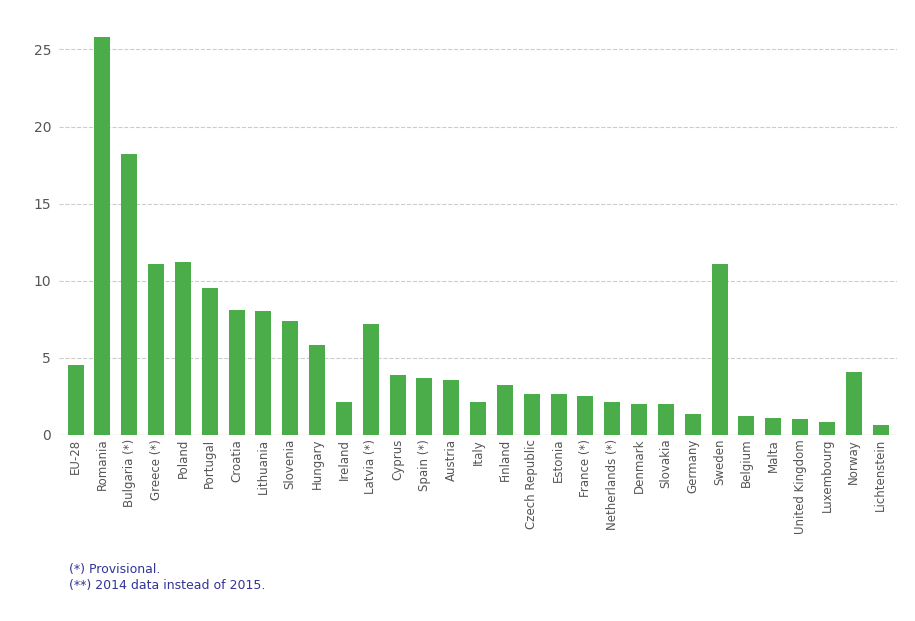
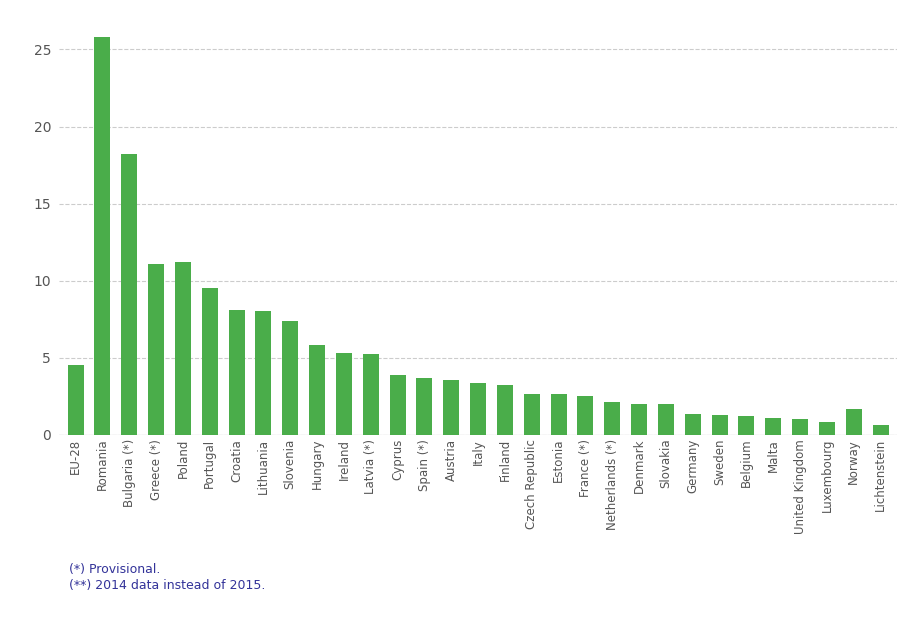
Ireland: 2.1 -> 5.3
Latvia (*): 7.2 -> 5.2
Italy: 2.1 -> 3.4
Sweden: 11.1 -> 1.3
Norway: 4.1 -> 1.6
